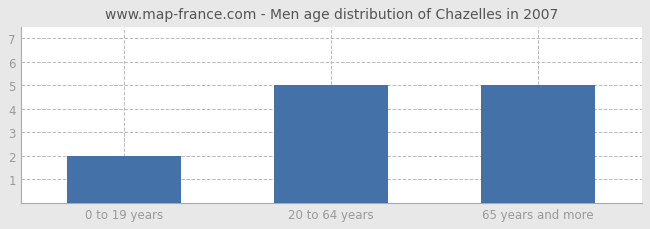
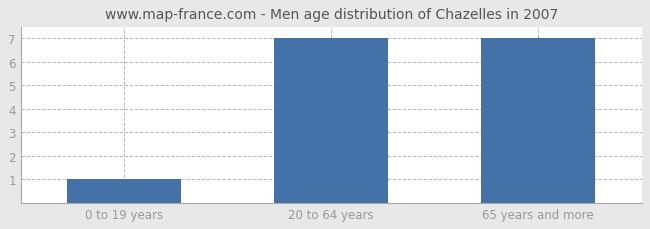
0 to 19 years: 2 -> 1
20 to 64 years: 5 -> 7
65 years and more: 5 -> 7
